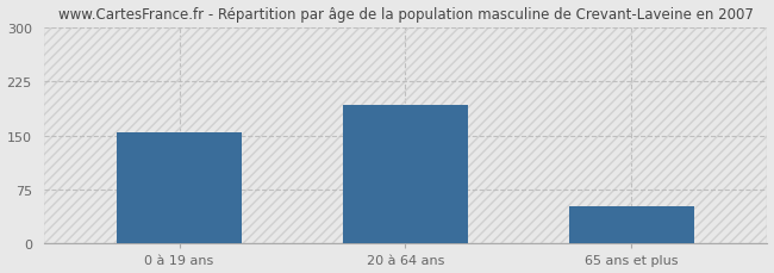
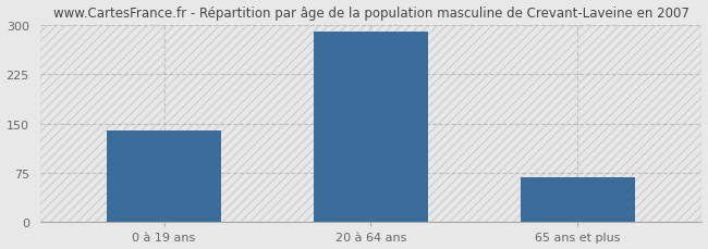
0 à 19 ans: 154 -> 140
20 à 64 ans: 192 -> 290
65 ans et plus: 52 -> 68
